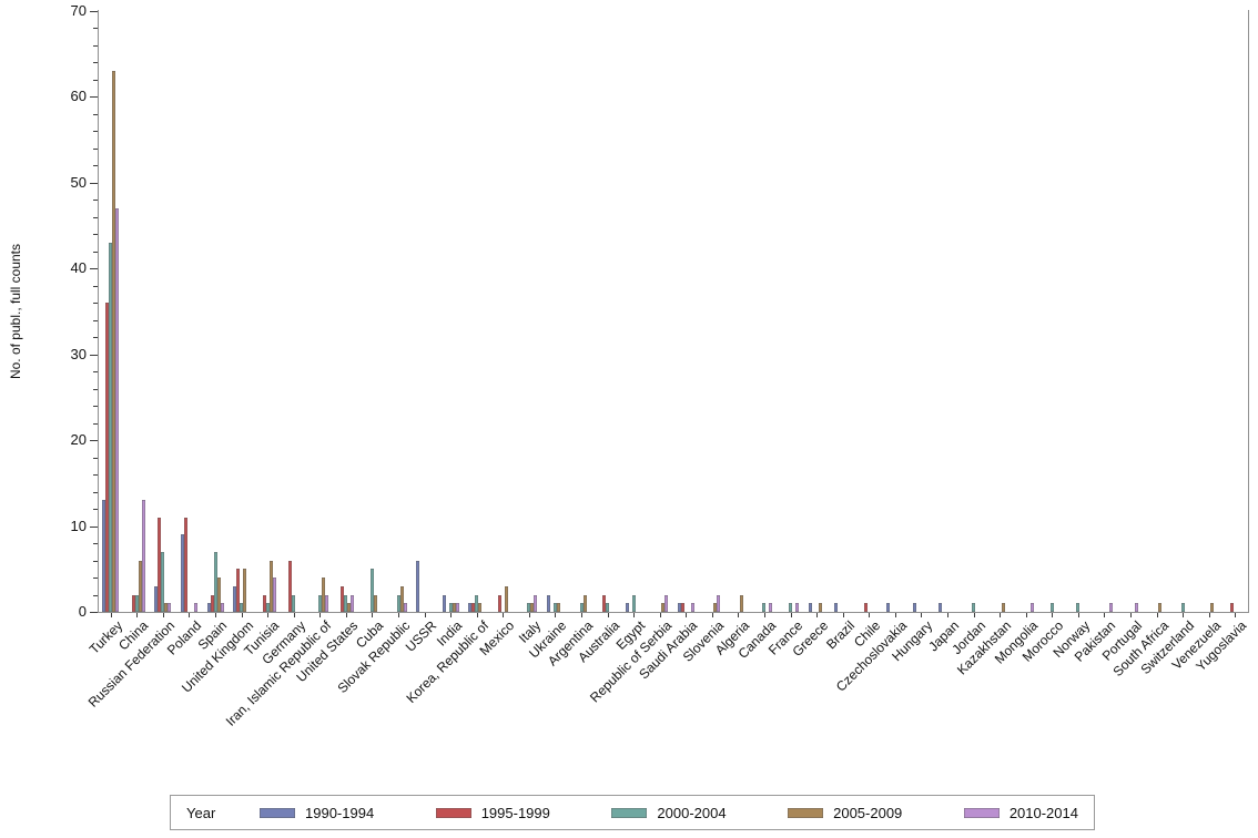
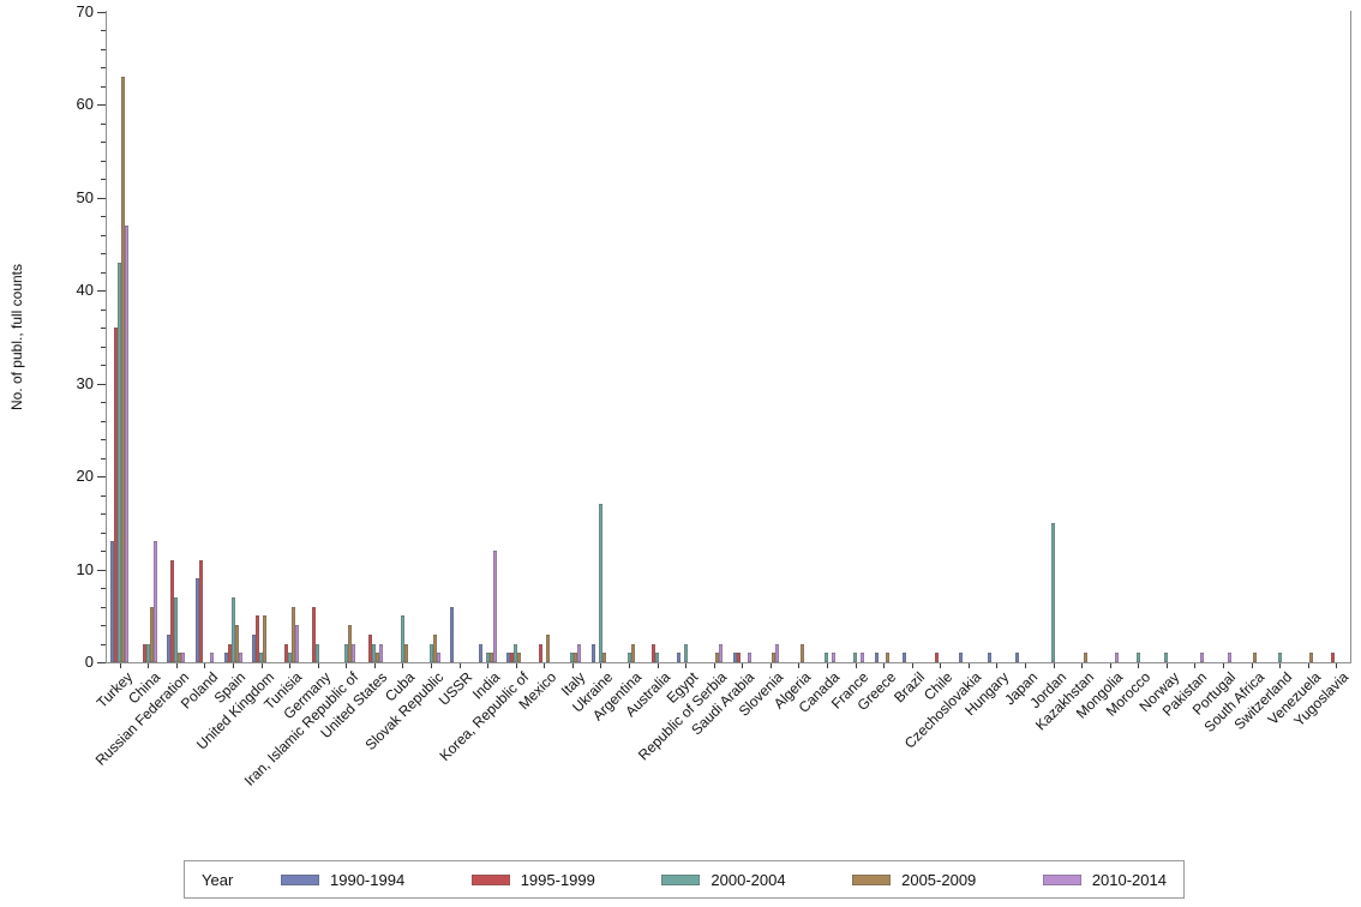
2010-2014/India: 1 -> 12
2000-2004/Ukraine: 1 -> 17
2000-2004/Jordan: 1 -> 15
